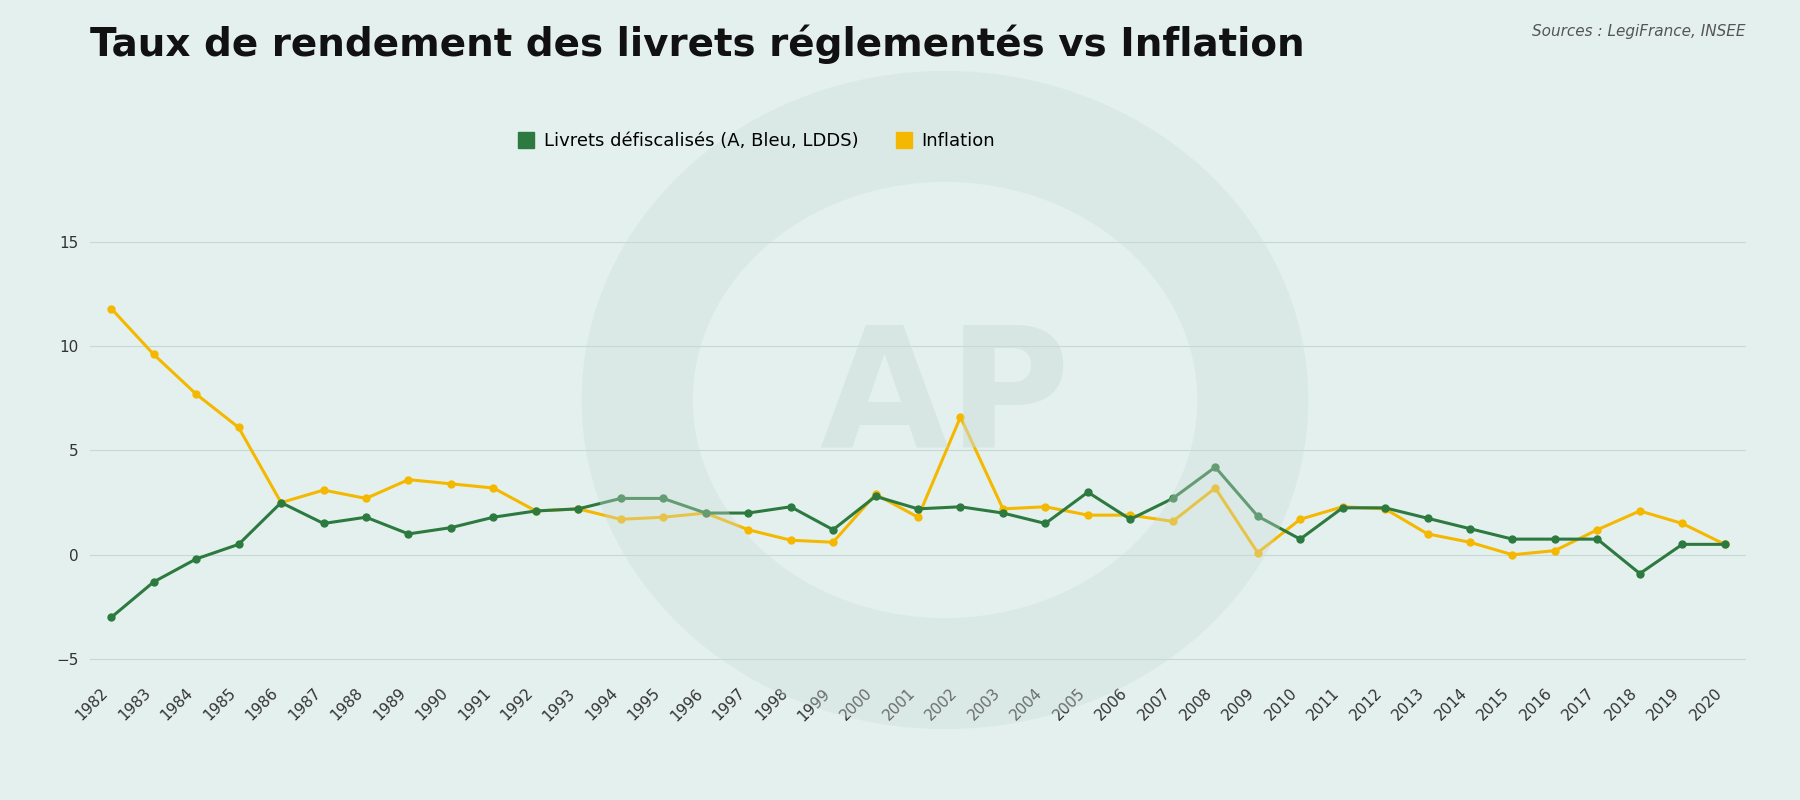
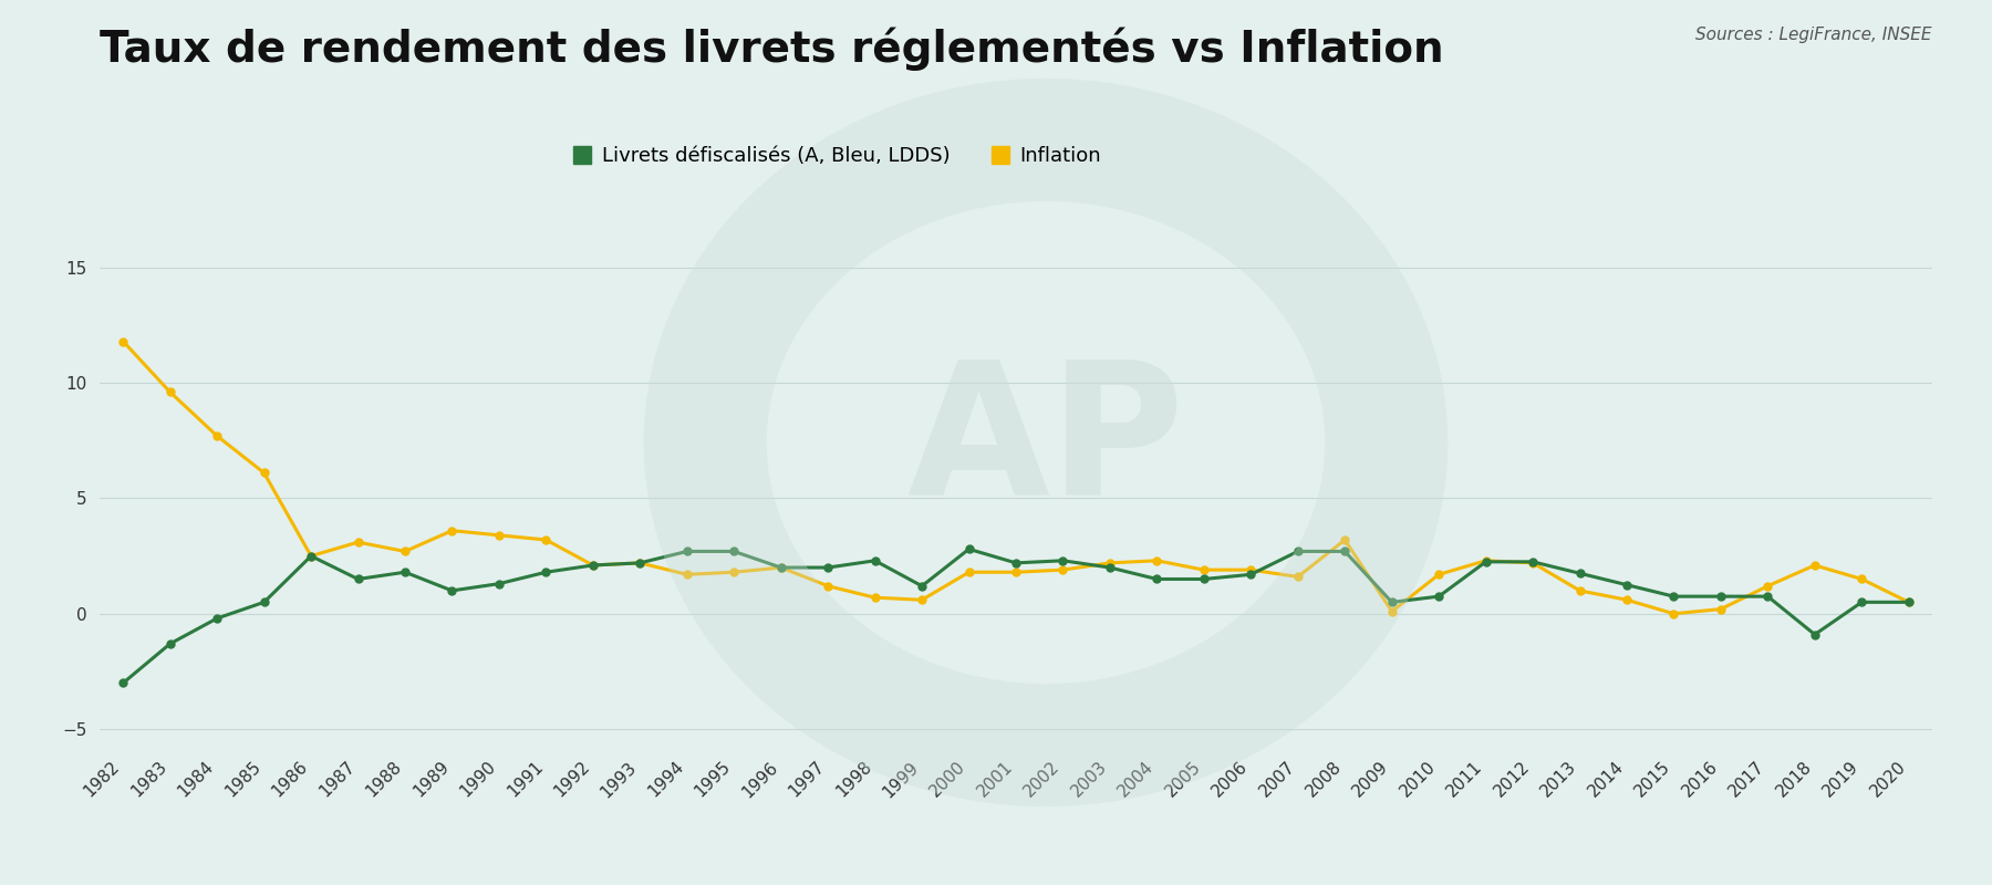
Inflation/2000: 2.9 -> 1.8
Inflation/2002: 6.6 -> 1.9
Livrets défiscalisés (A, Bleu, LDDS)/2005: 3.00 -> 1.50
Livrets défiscalisés (A, Bleu, LDDS)/2008: 4.20 -> 2.70
Livrets défiscalisés (A, Bleu, LDDS)/2009: 1.85 -> 0.50
